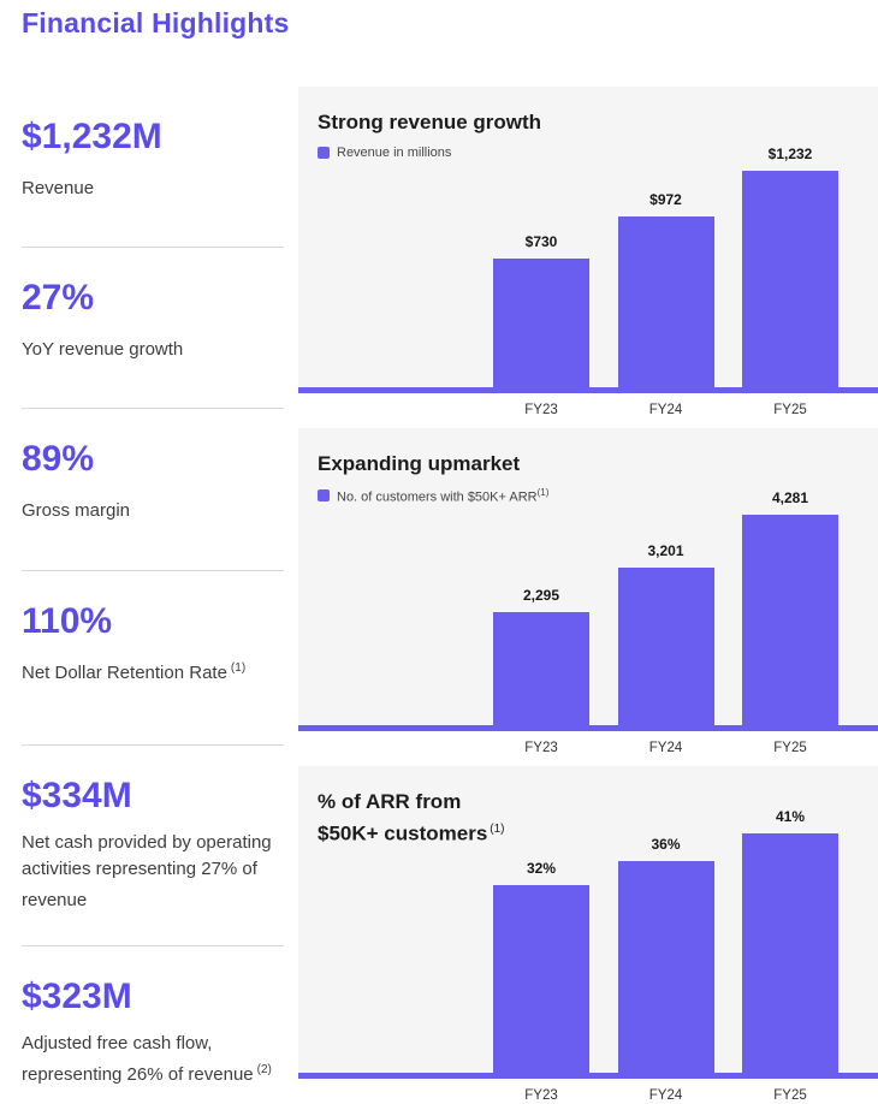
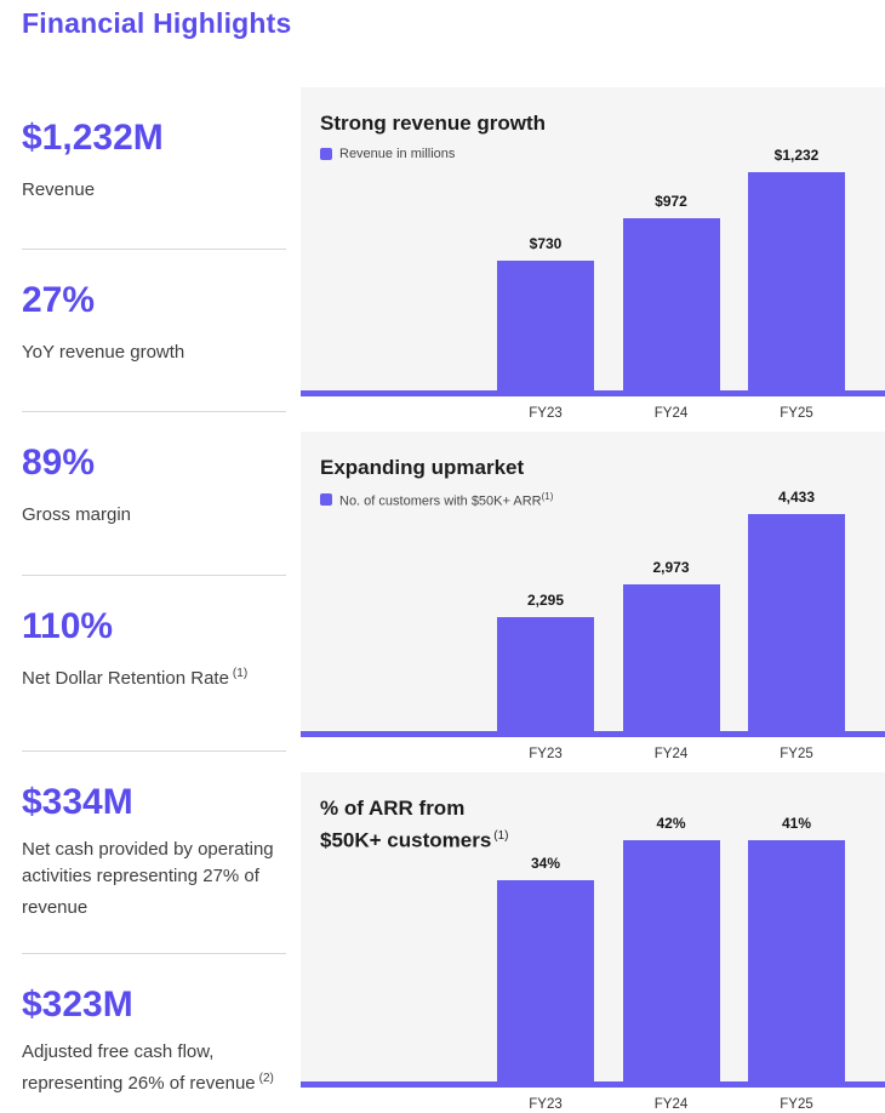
Expanding upmarket/FY24: 3,201 -> 2,973
Expanding upmarket/FY25: 4,281 -> 4,433
% of ARR from $50K+ customers (1)/FY23: 32% -> 34%
% of ARR from $50K+ customers (1)/FY24: 36% -> 42%
